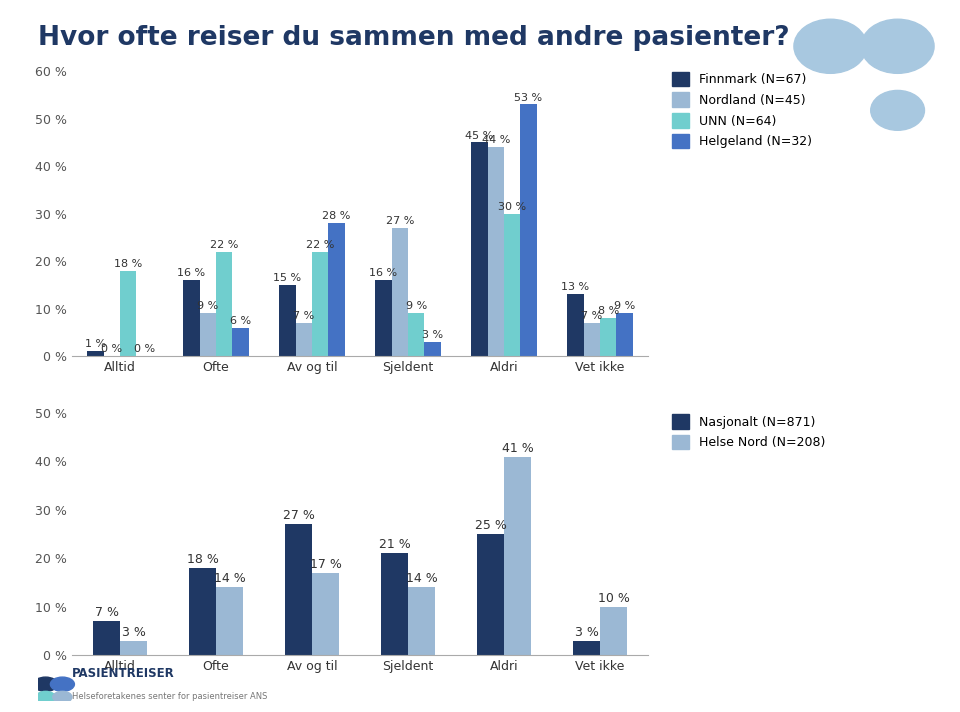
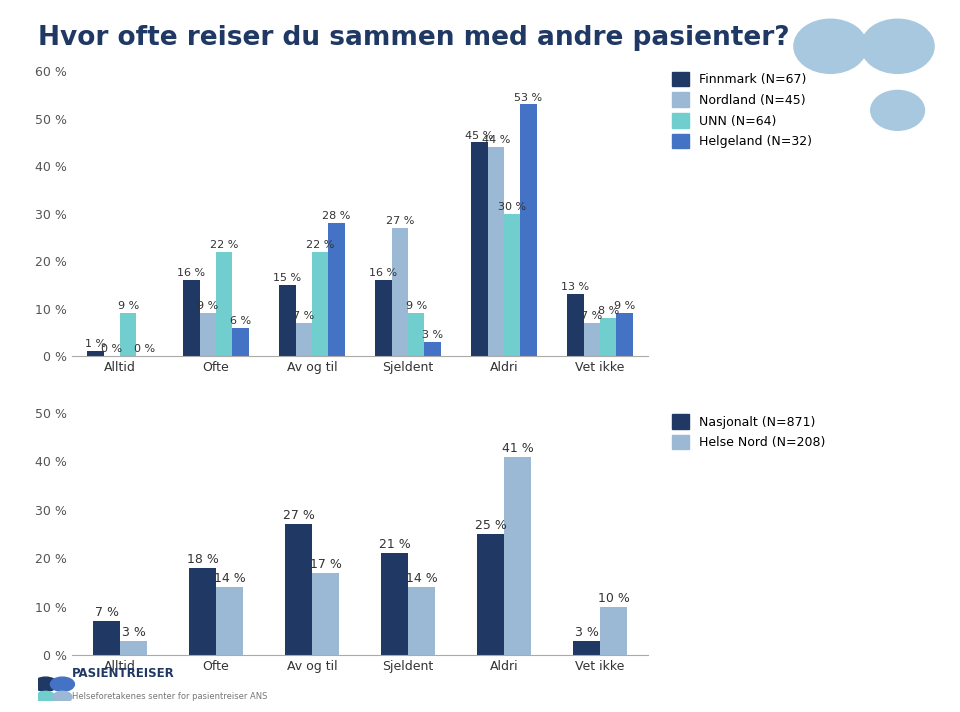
UNN (N=64)/Alltid: 18 -> 9
